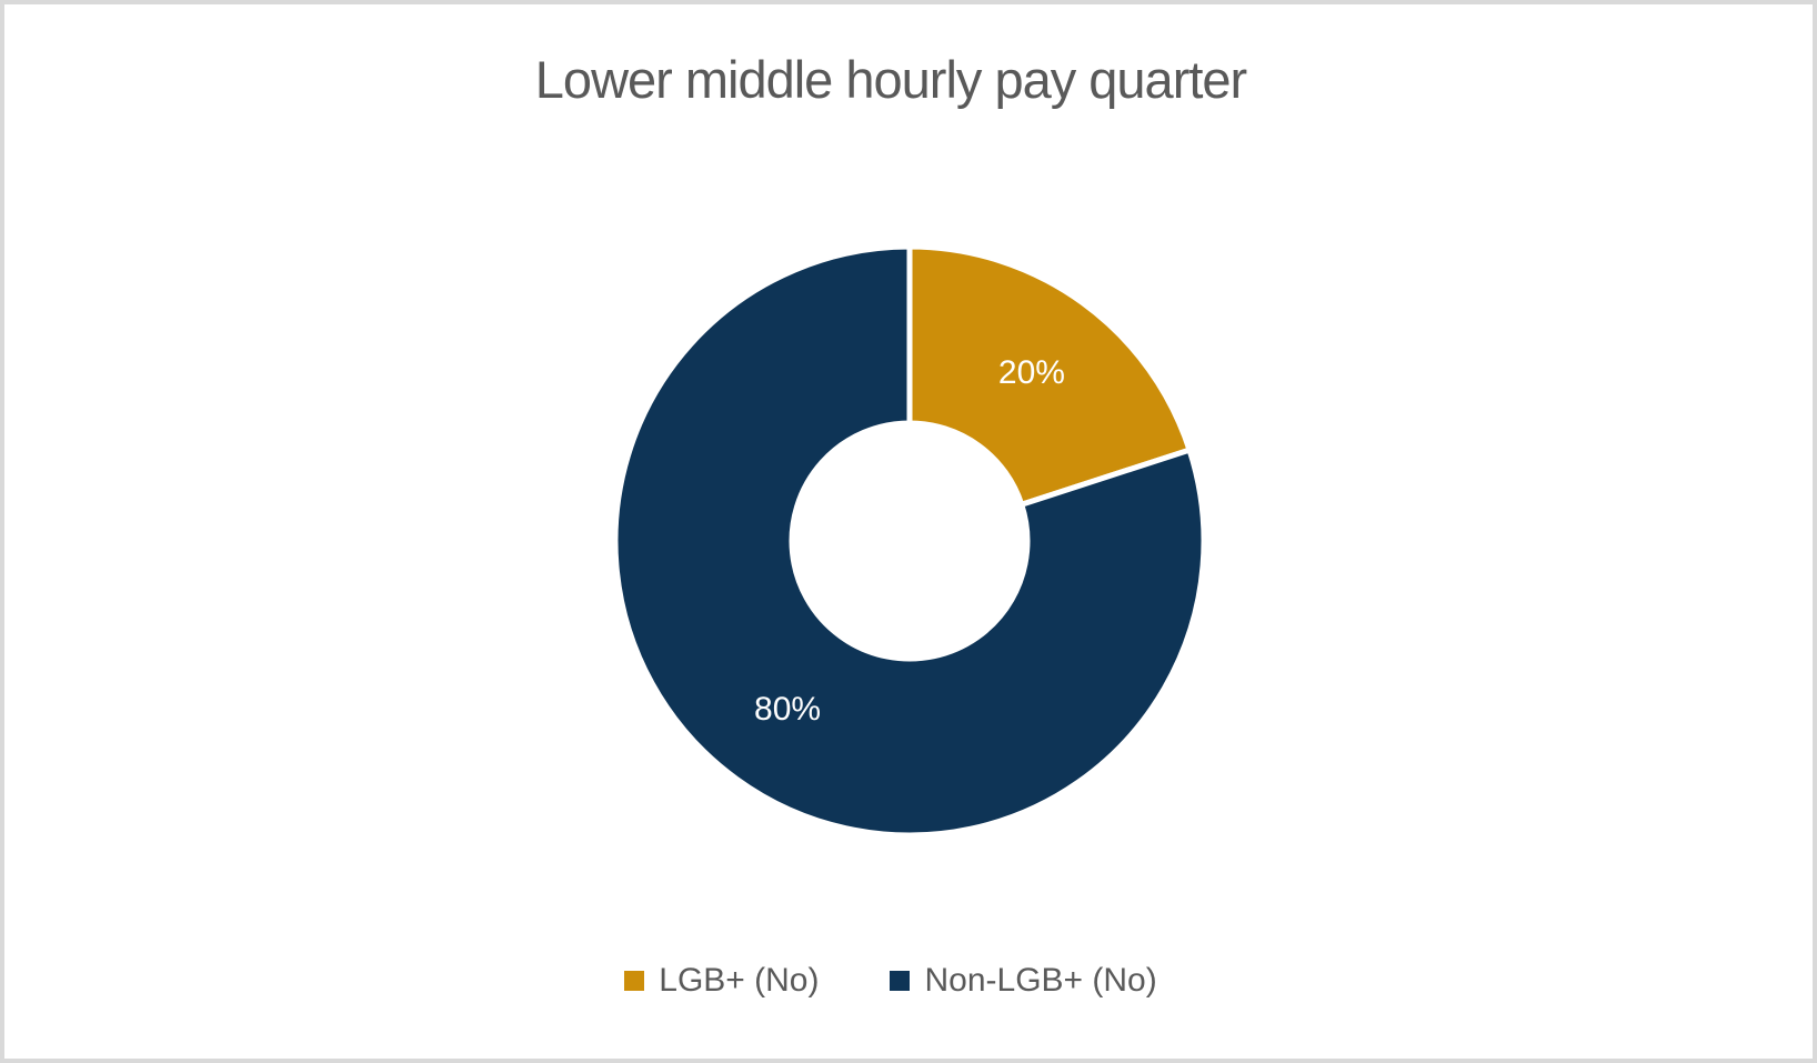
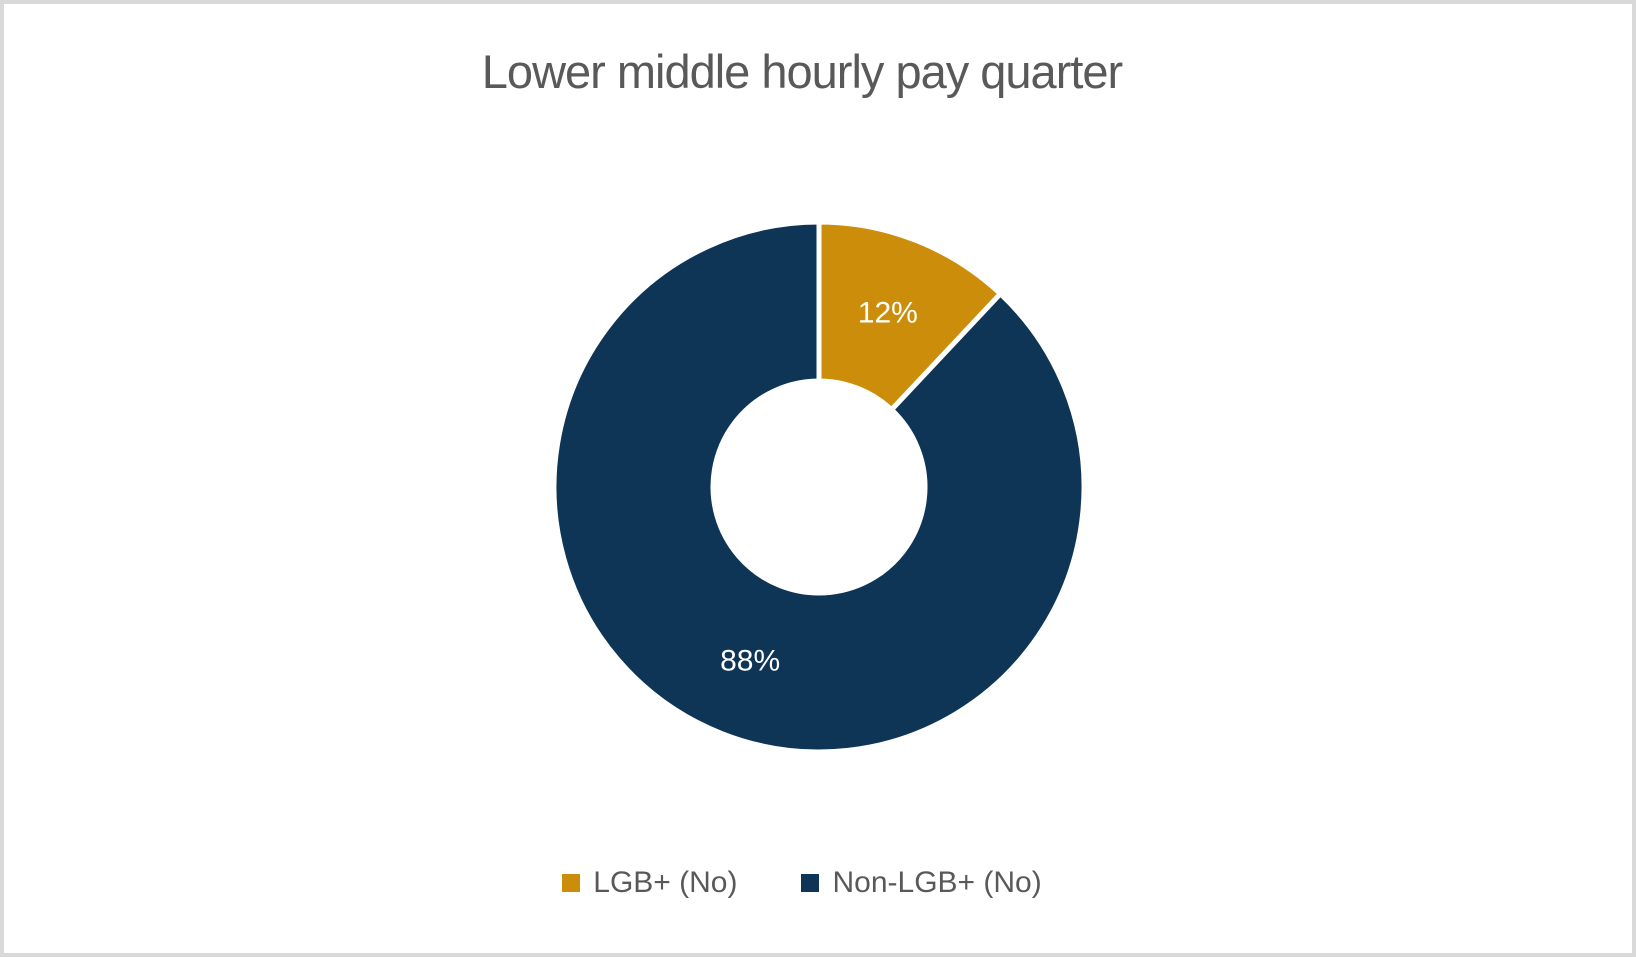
LGB+ (No): 20% -> 12%
Non-LGB+ (No): 80% -> 88%
